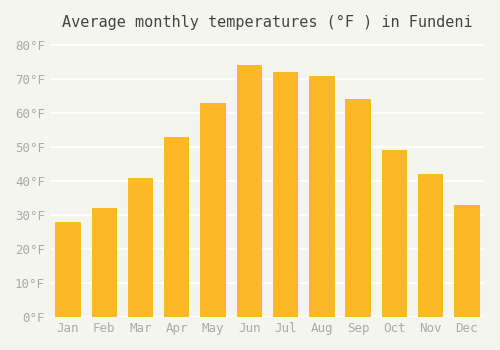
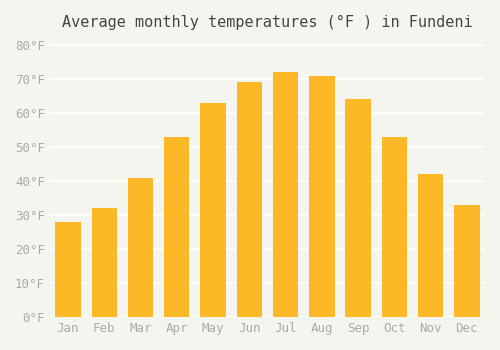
Jun: 74°F -> 69°F
Oct: 49°F -> 53°F
